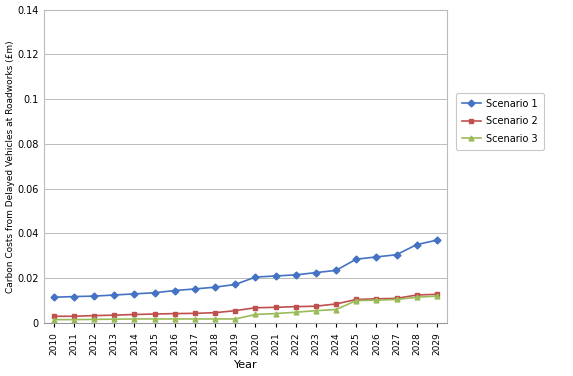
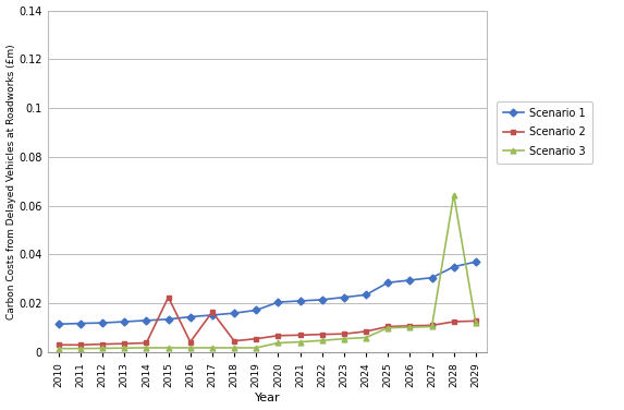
Scenario 2/2015: 0.0040 -> 0.0225
Scenario 2/2017: 0.0043 -> 0.0165
Scenario 3/2028: 0.0115 -> 0.0645
